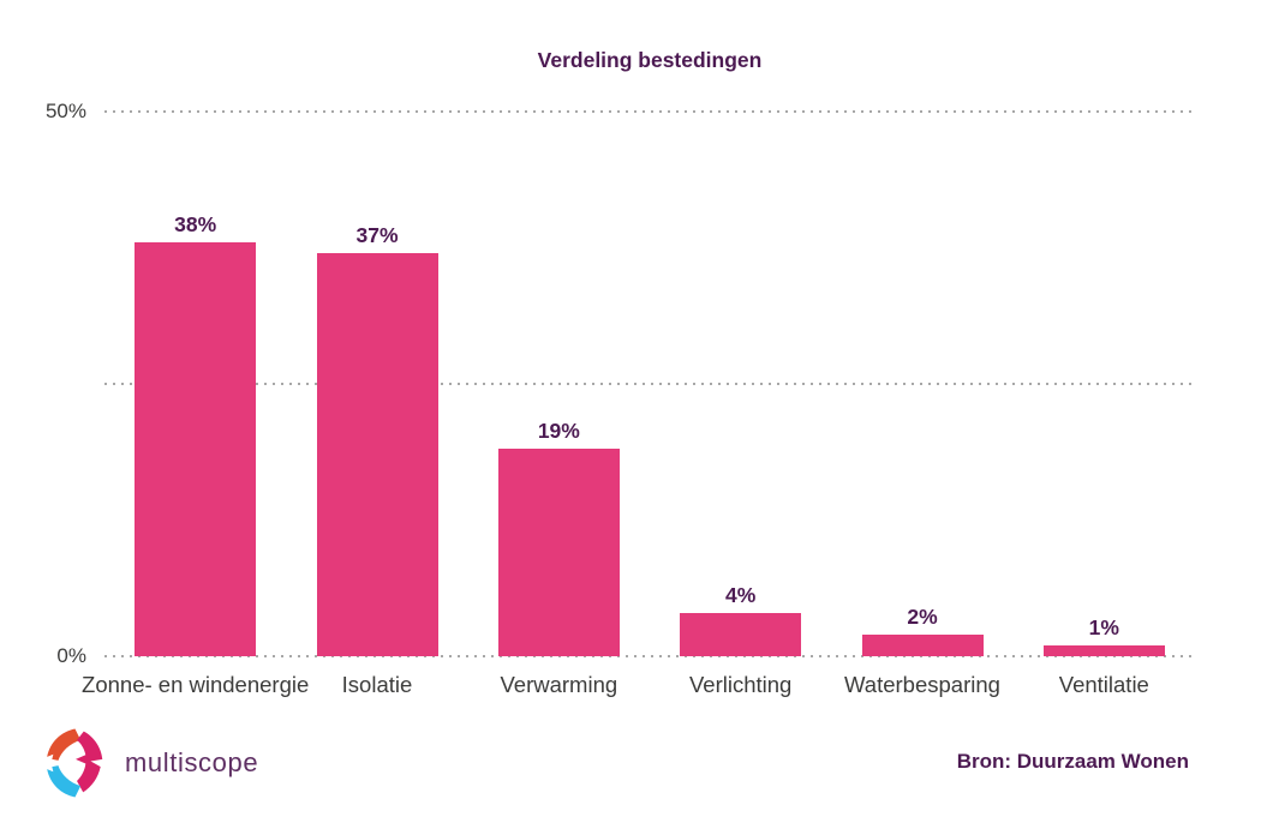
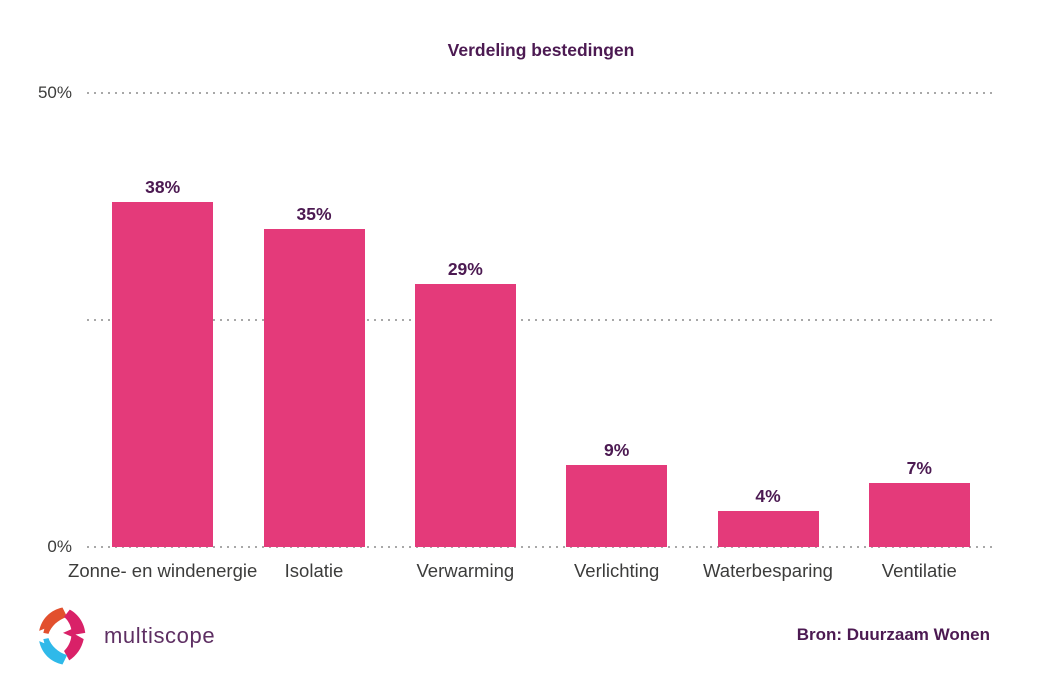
Isolatie: 37% -> 35%
Verwarming: 19% -> 29%
Verlichting: 4% -> 9%
Waterbesparing: 2% -> 4%
Ventilatie: 1% -> 7%
